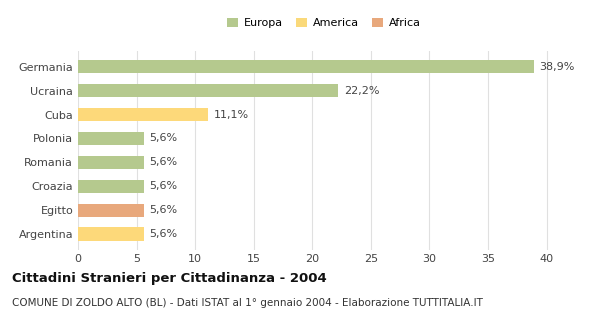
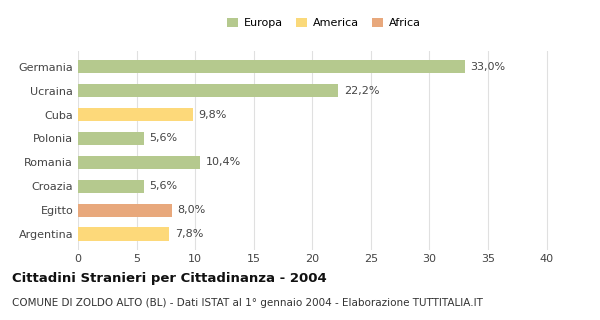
Germania: 38,9% -> 33,0%
Cuba: 11,1% -> 9,8%
Romania: 5,6% -> 10,4%
Egitto: 5,6% -> 8,0%
Argentina: 5,6% -> 7,8%
